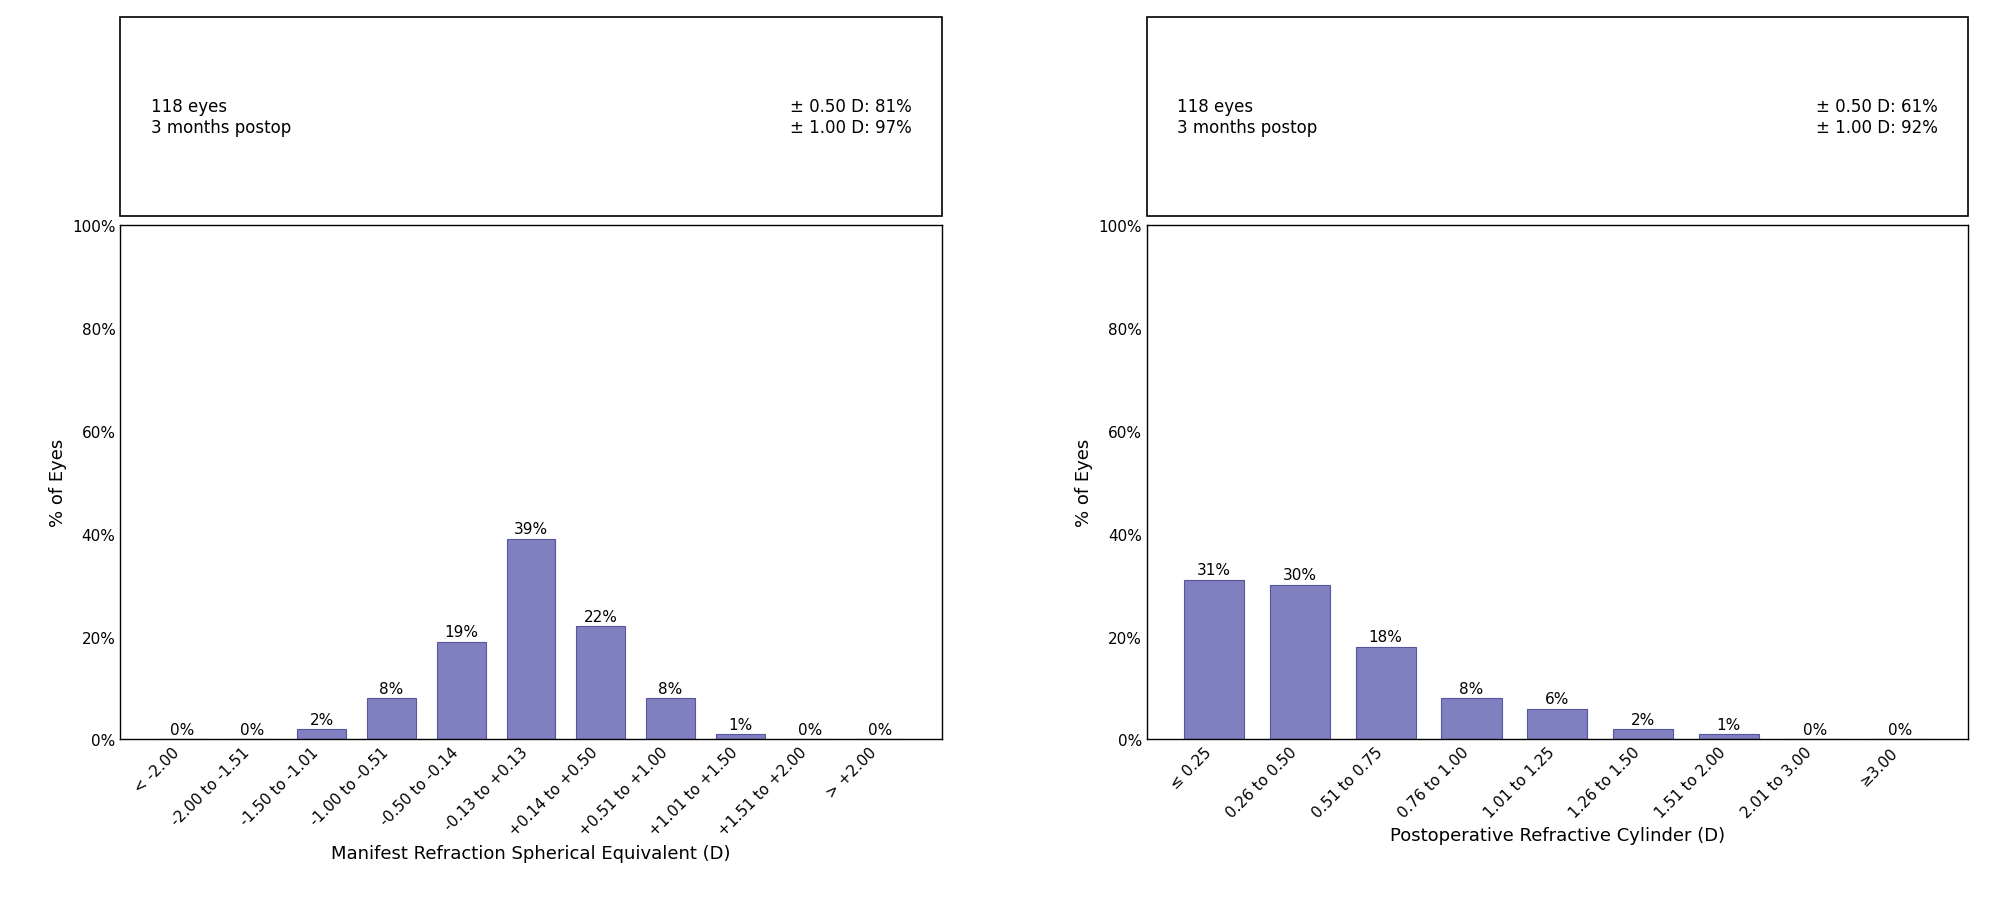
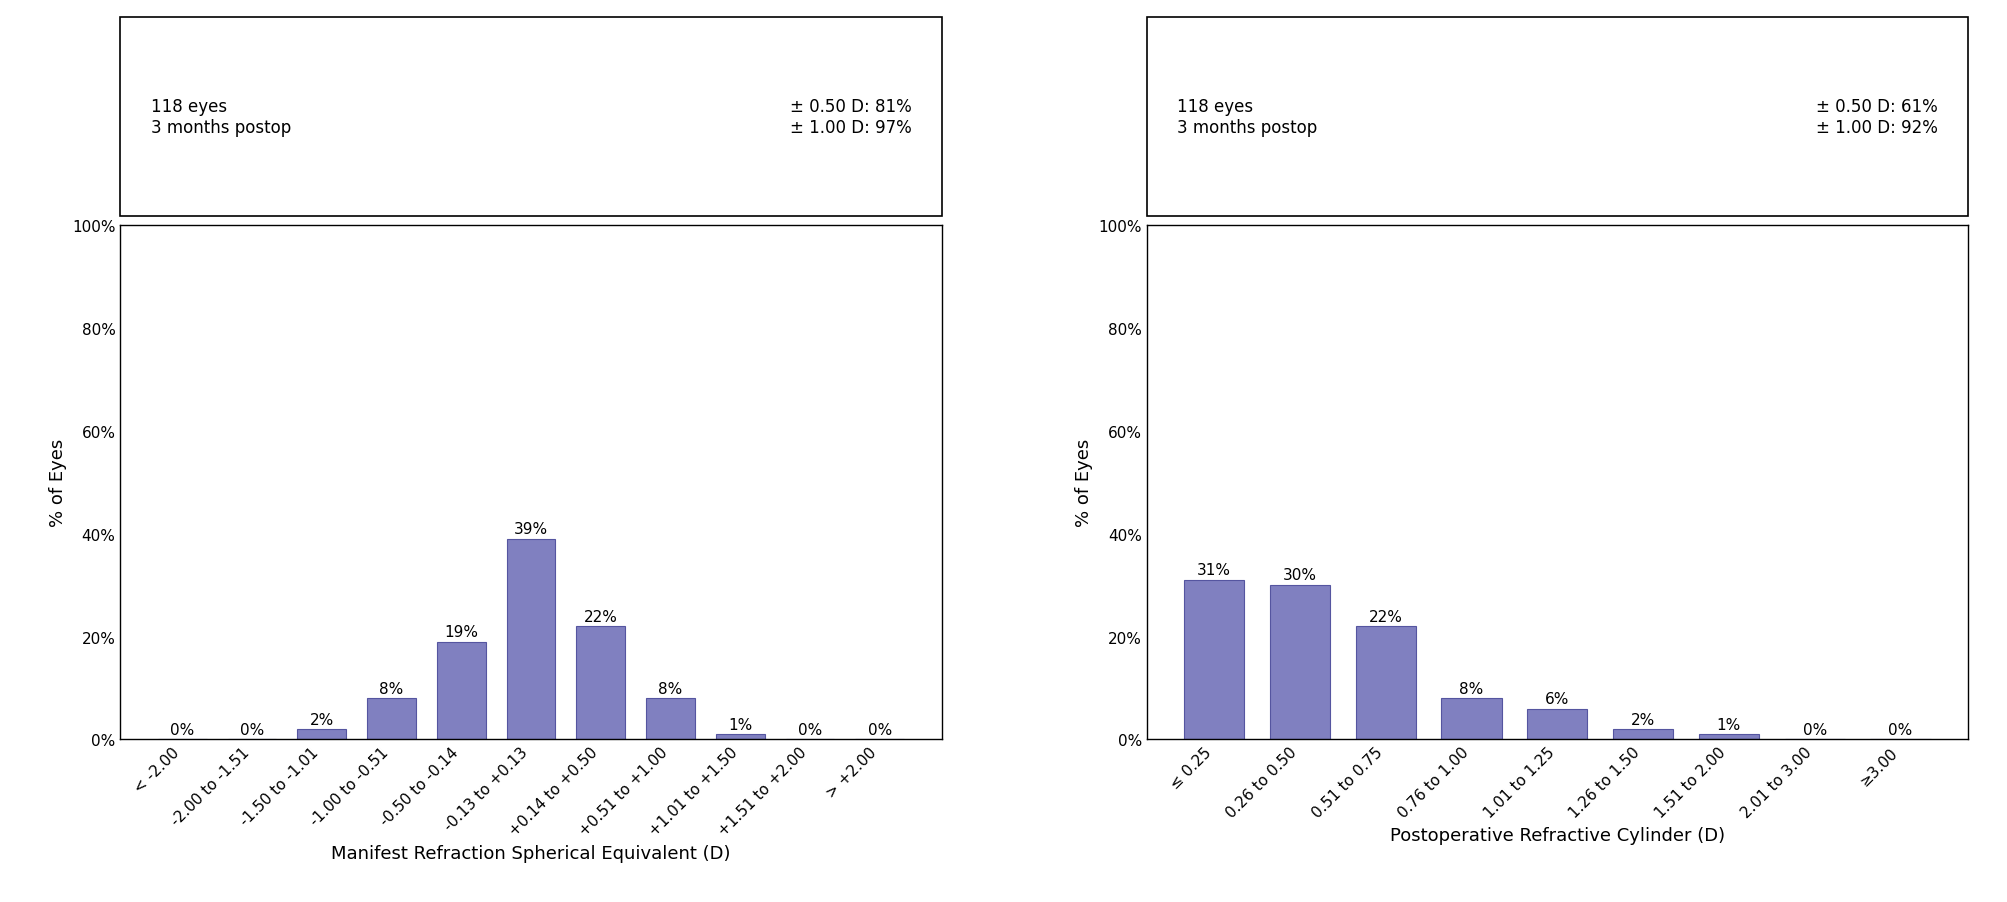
0.51 to 0.75: 18% -> 22%
